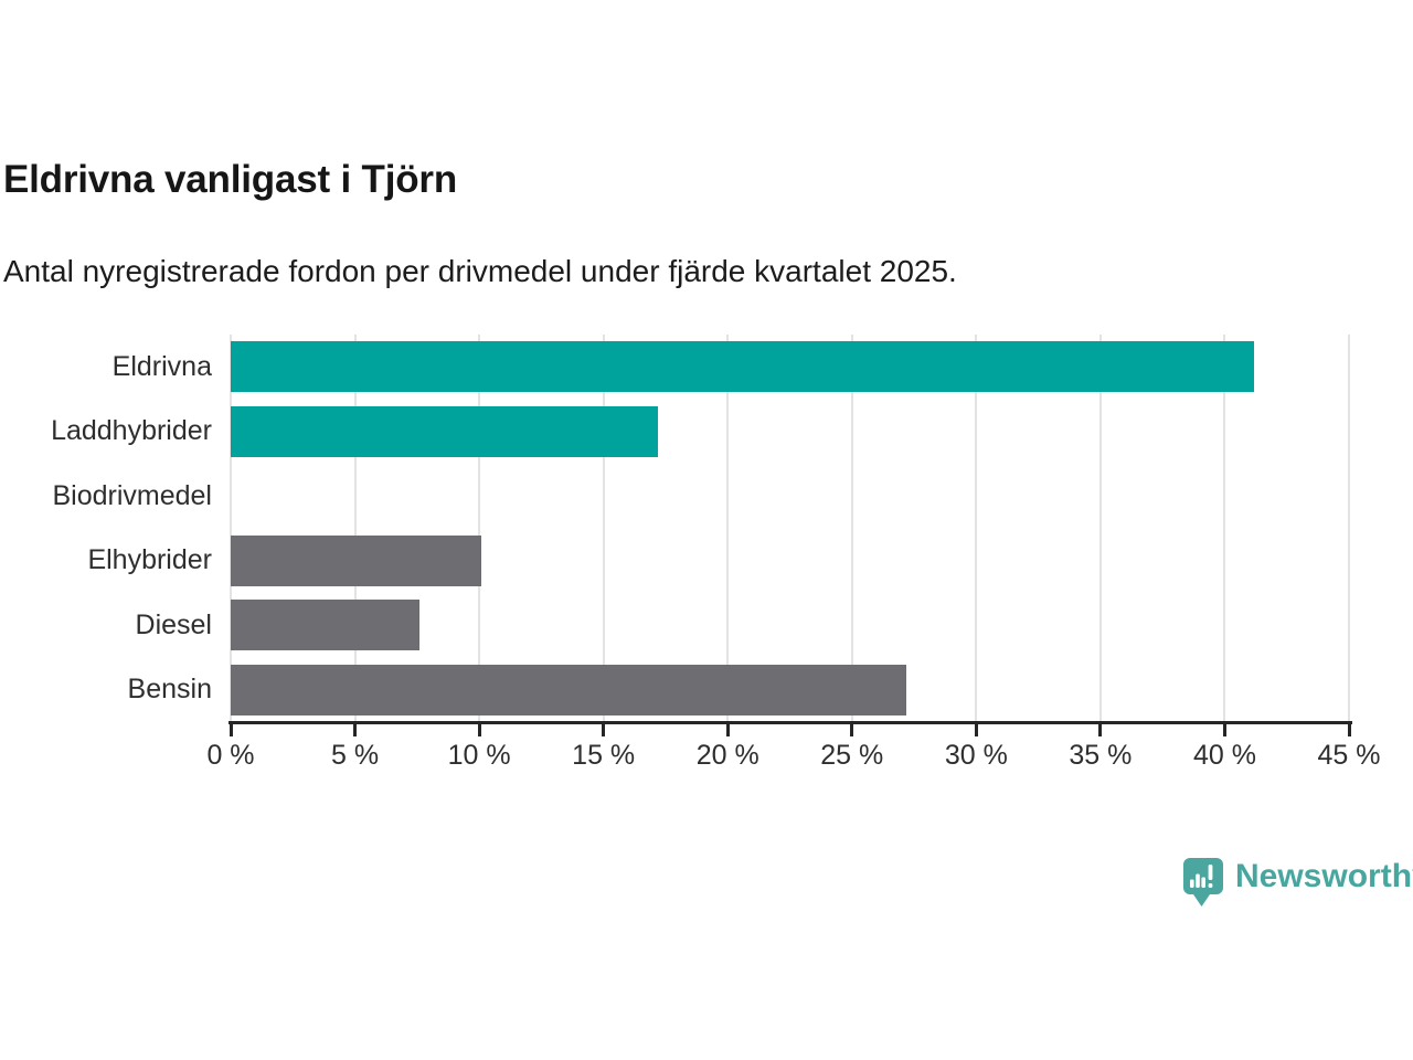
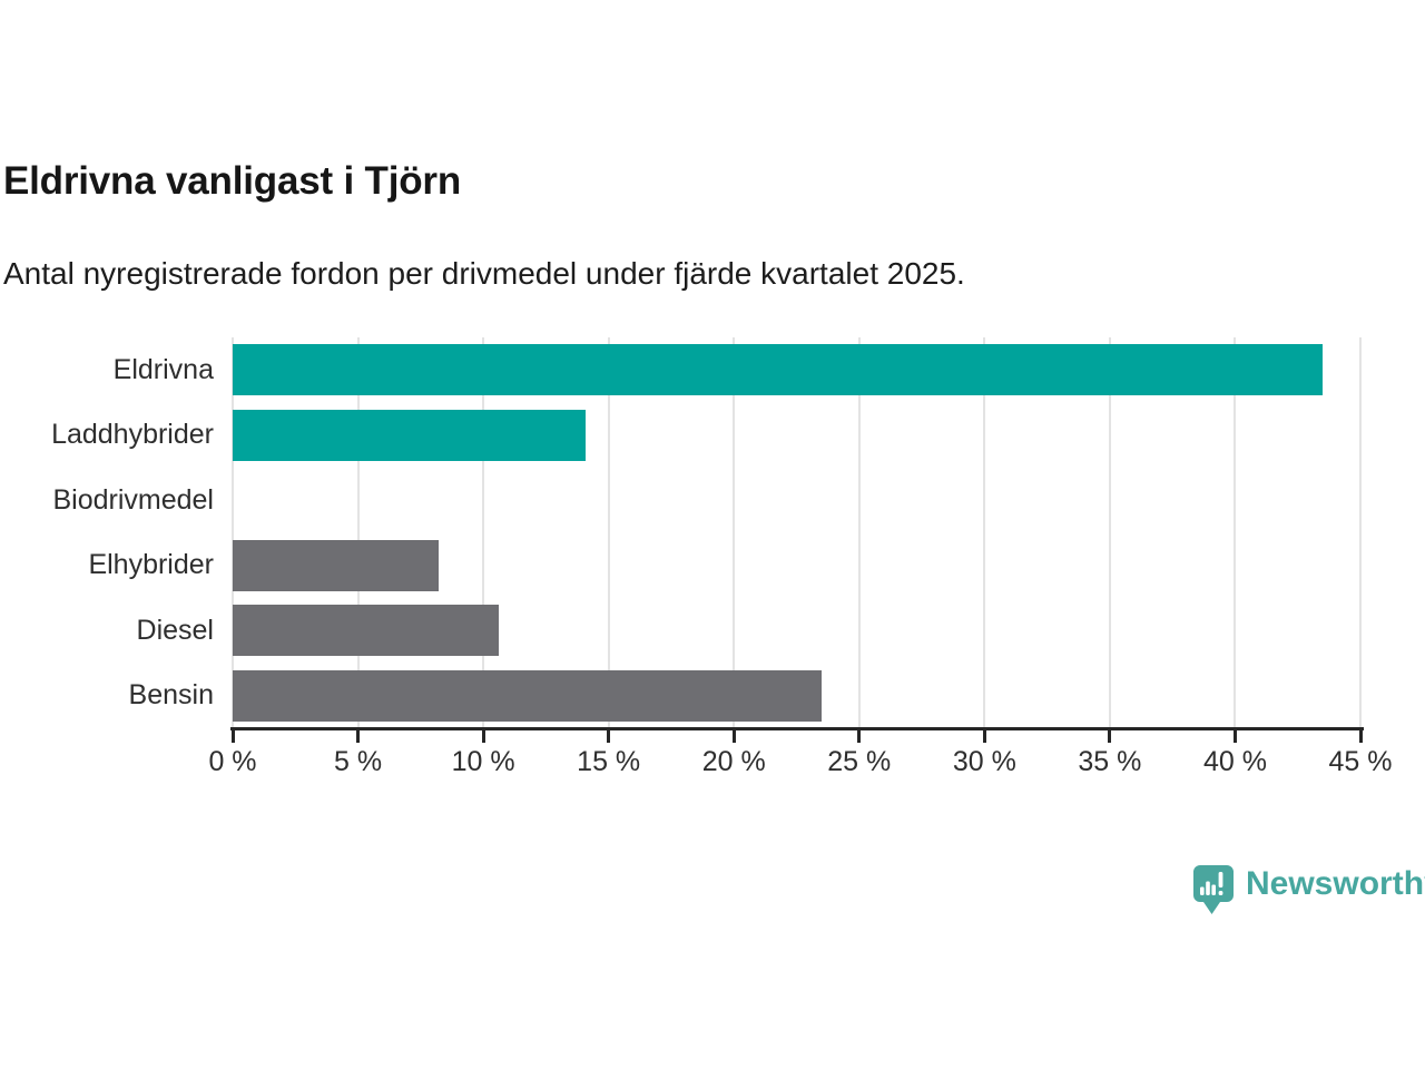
Eldrivna: 41.2% -> 43.5%
Laddhybrider: 17.2% -> 14.1%
Elhybrider: 10.1% -> 8.2%
Diesel: 7.6% -> 10.6%
Bensin: 27.2% -> 23.5%
